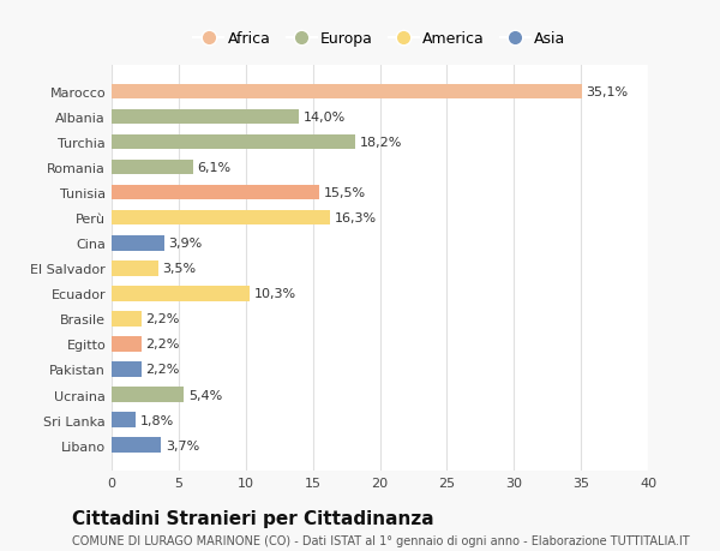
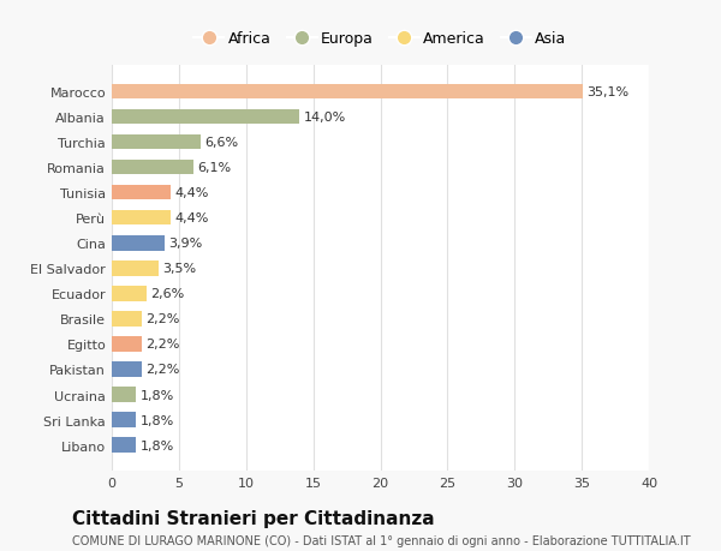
Turchia: 18,2% -> 6,6%
Tunisia: 15,5% -> 4,4%
Perù: 16,3% -> 4,4%
Ecuador: 10,3% -> 2,6%
Ucraina: 5,4% -> 1,8%
Libano: 3,7% -> 1,8%
